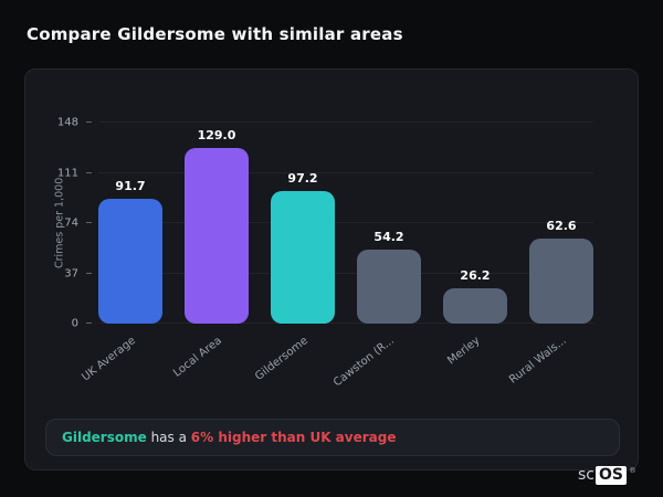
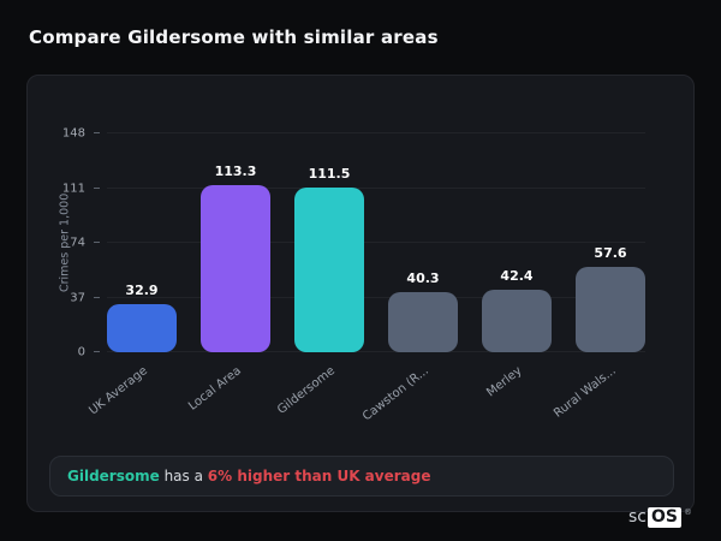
UK Average: 91.7 -> 32.9
Local Area: 129.0 -> 113.3
Gildersome: 97.2 -> 111.5
Cawston (R...: 54.2 -> 40.3
Merley: 26.2 -> 42.4
Rural Wals...: 62.6 -> 57.6
